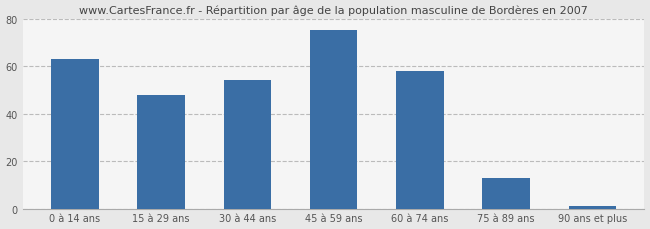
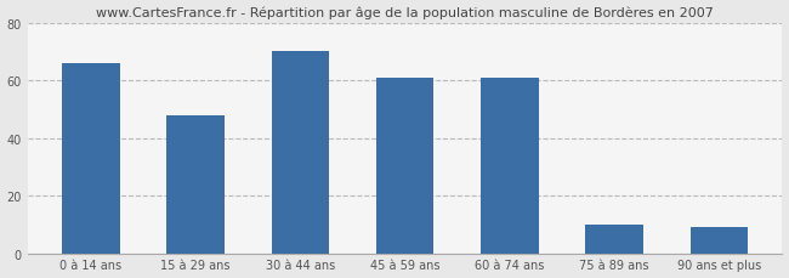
0 à 14 ans: 63 -> 66
30 à 44 ans: 54 -> 70
45 à 59 ans: 75 -> 61
60 à 74 ans: 58 -> 61
75 à 89 ans: 13 -> 10
90 ans et plus: 1 -> 9
